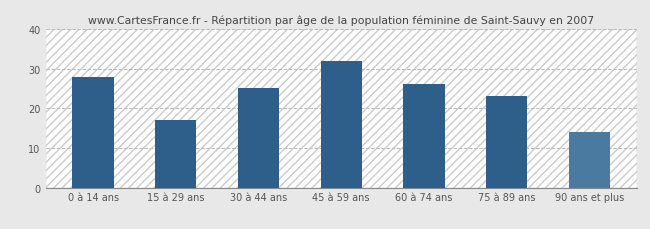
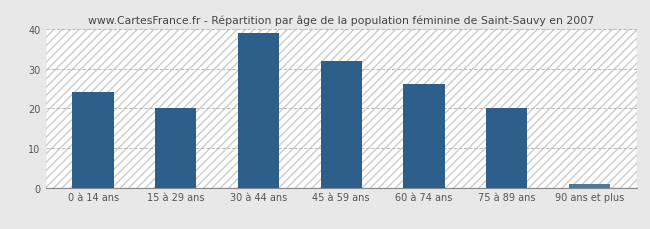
0 à 14 ans: 28 -> 24
15 à 29 ans: 17 -> 20
30 à 44 ans: 25 -> 39
75 à 89 ans: 23 -> 20
90 ans et plus: 14 -> 1
